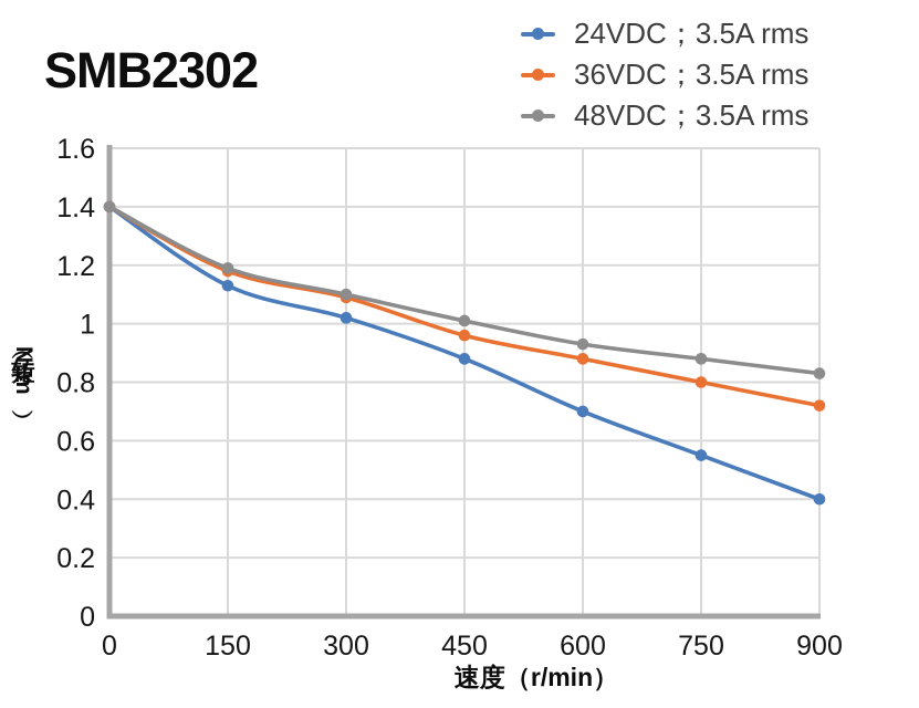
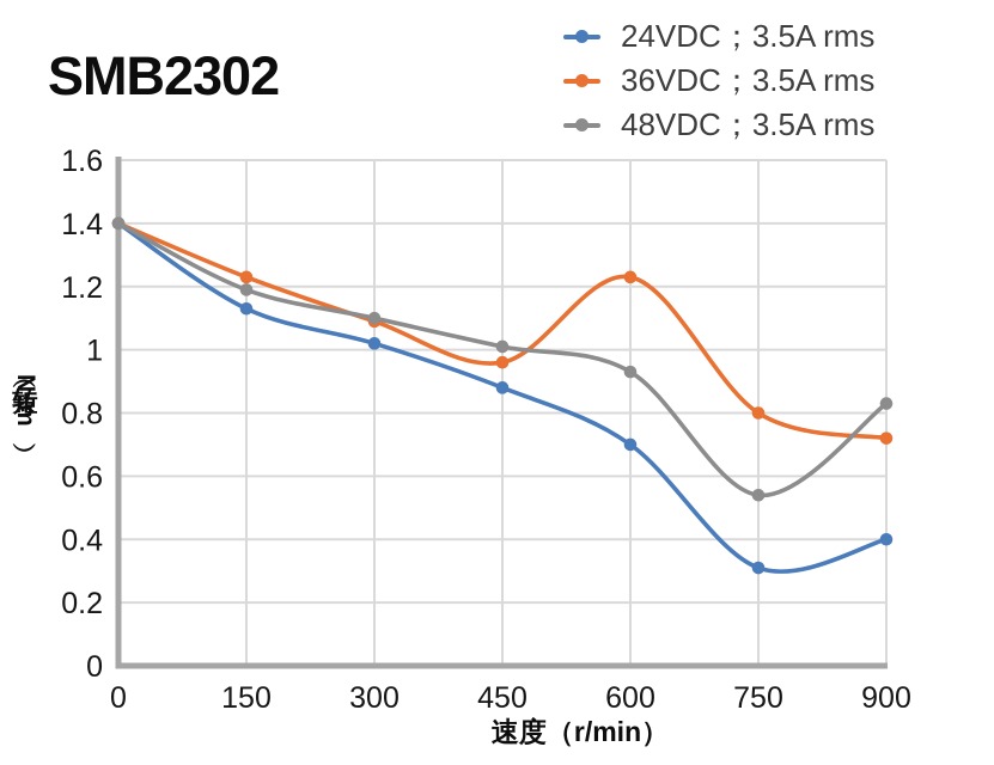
36VDC；3.5A rms/150: 1.18 -> 1.23
36VDC；3.5A rms/600: 0.88 -> 1.23
24VDC；3.5A rms/750: 0.55 -> 0.31
48VDC；3.5A rms/750: 0.88 -> 0.54
